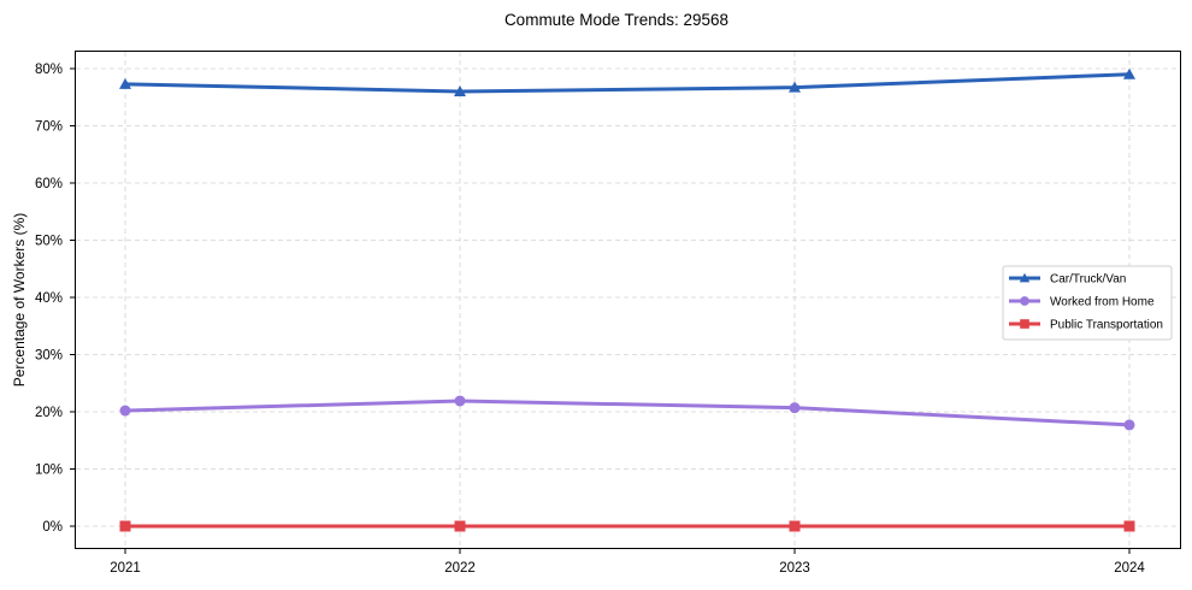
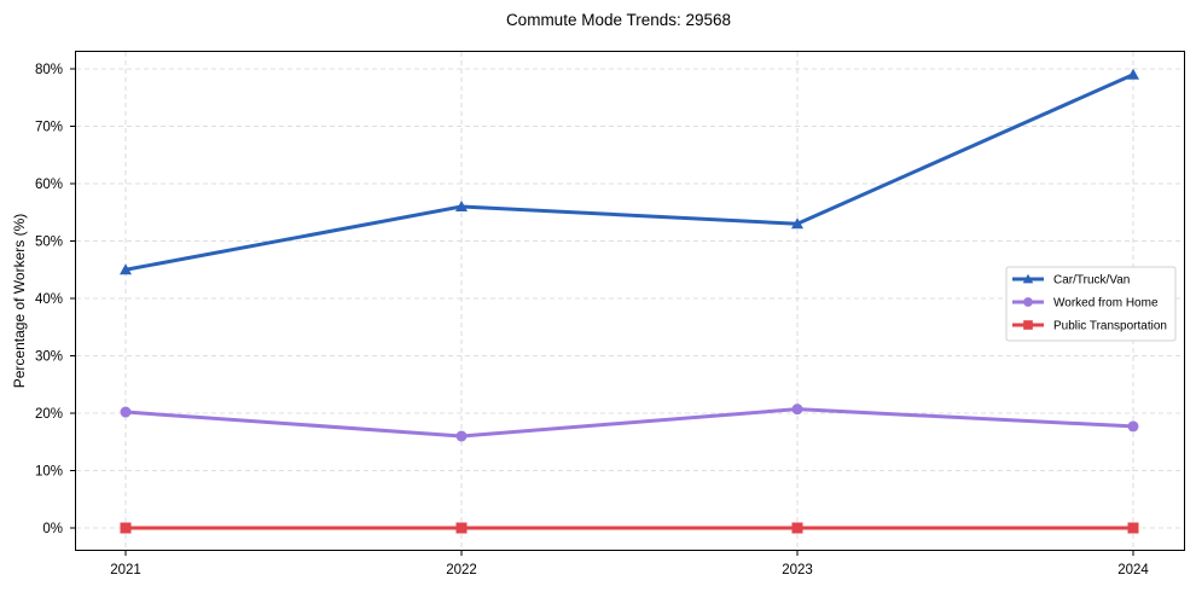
Car/Truck/Van/2021: 77% -> 45%
Car/Truck/Van/2022: 76% -> 56%
Worked from Home/2022: 22% -> 16%
Car/Truck/Van/2023: 77% -> 53%
